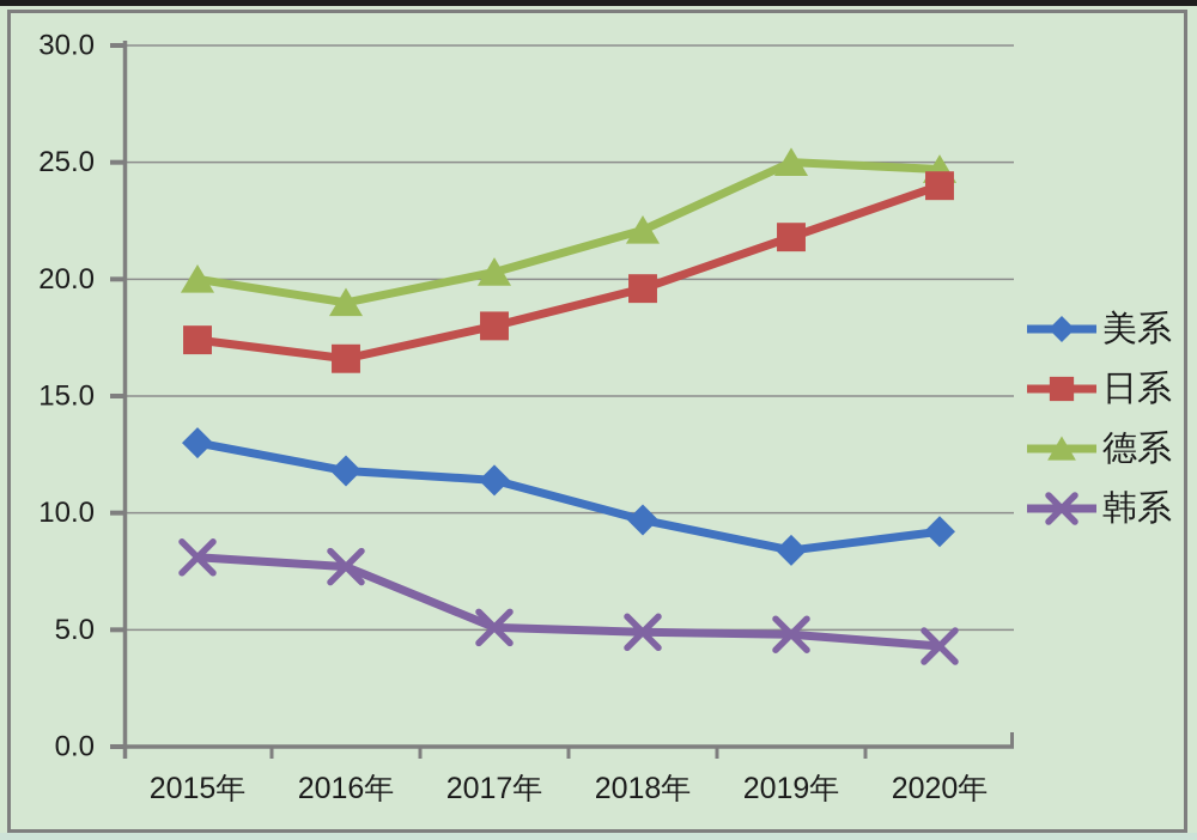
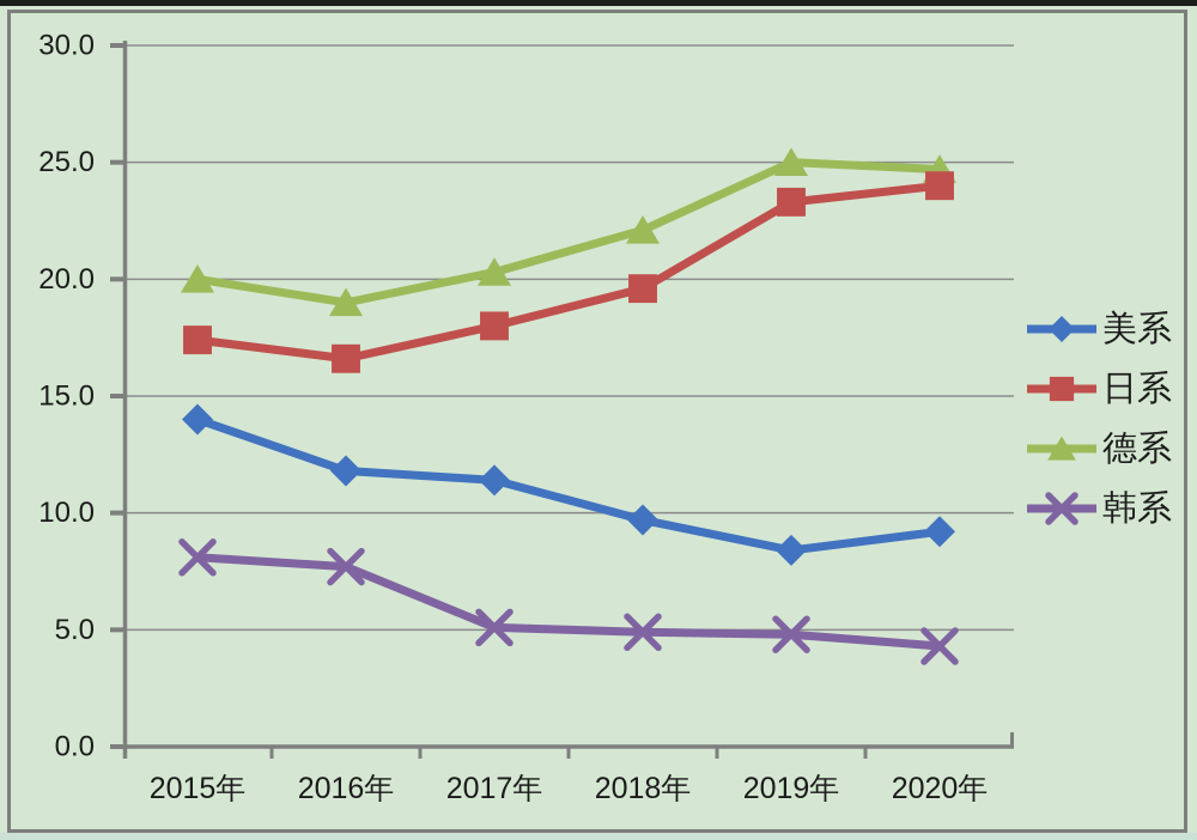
美系/2015年: 13.0 -> 14.0
日系/2019年: 21.8 -> 23.3
